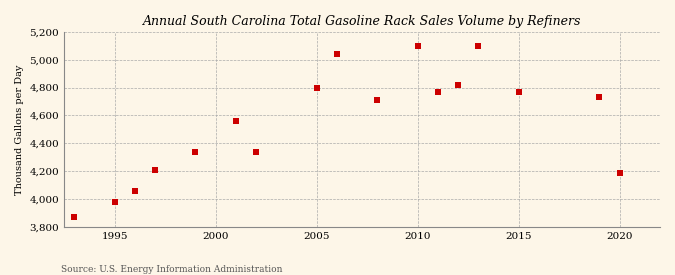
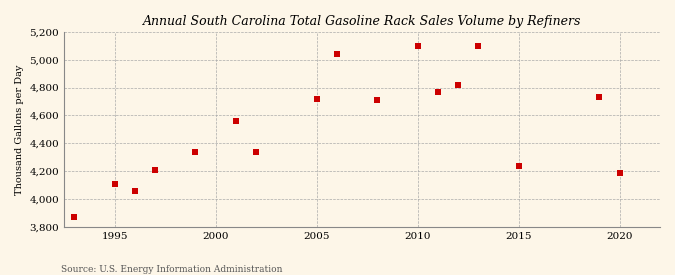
1995: 3,980 -> 4,110
2005: 4,800 -> 4,720
2015: 4,770 -> 4,240
